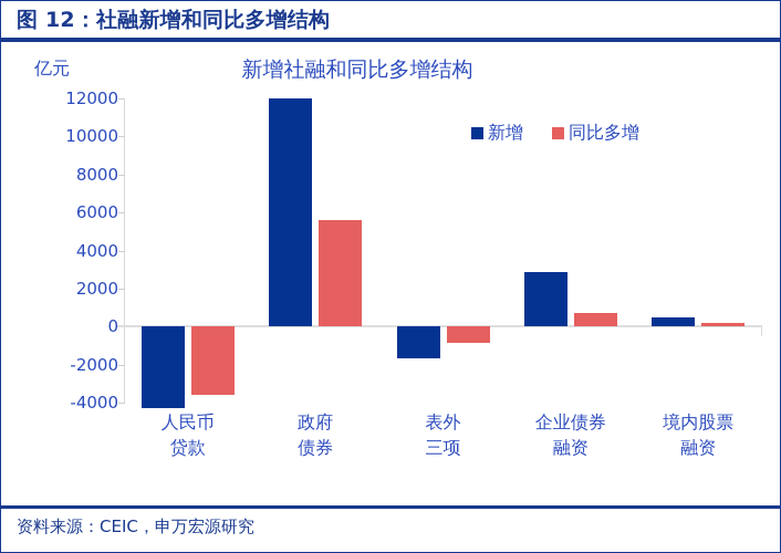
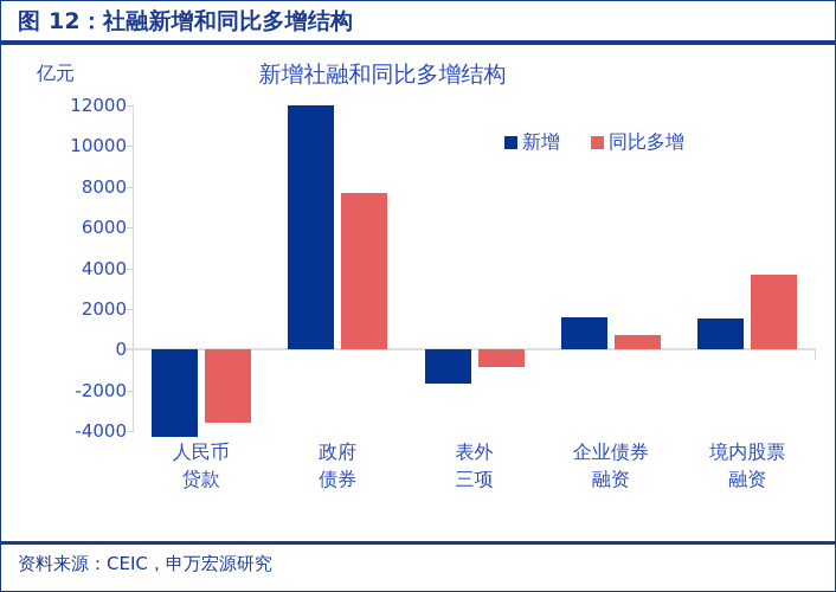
同比多增/政府债券: 5600 -> 7700
新增/企业债券融资: 2900 -> 1600
新增/境内股票融资: 500 -> 1500
同比多增/境内股票融资: 200 -> 3700
